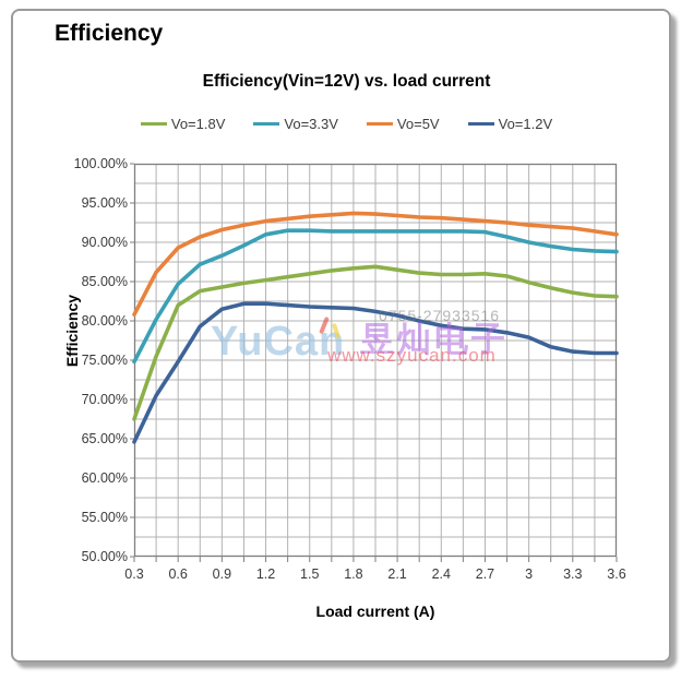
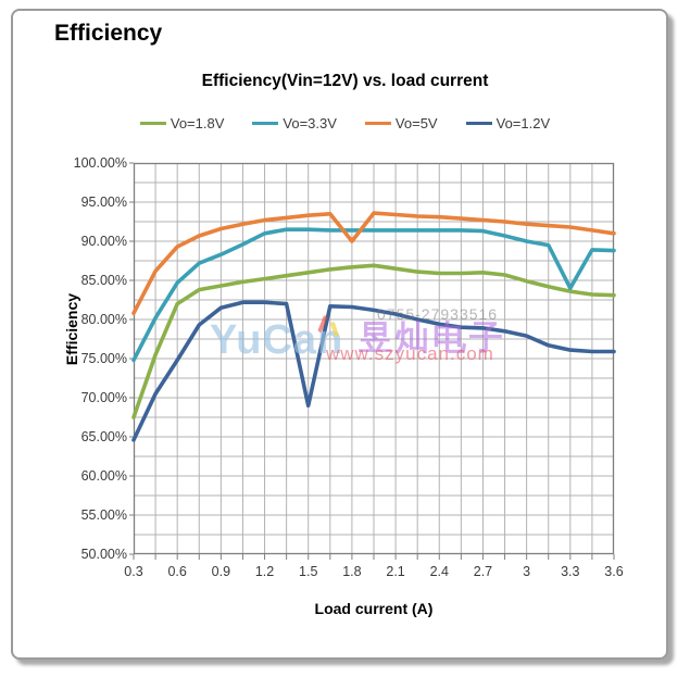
Vo=1.2V/1.5: 82% -> 69%
Vo=5V/1.8: 94% -> 90%
Vo=3.3V/3.3: 89% -> 84%
